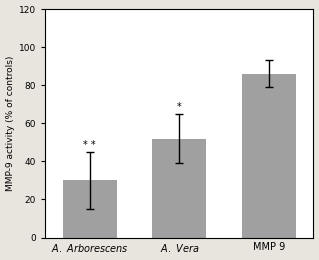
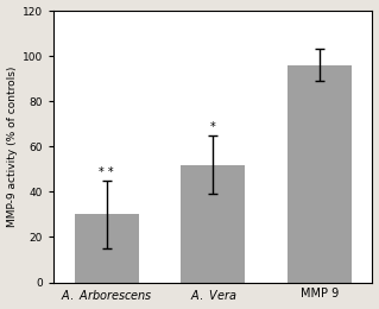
MMP 9: 86 -> 96
